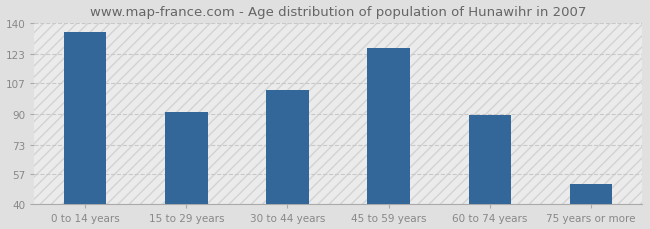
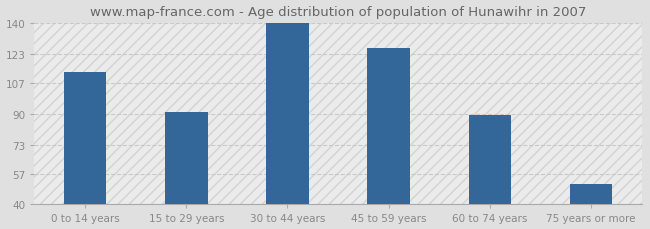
0 to 14 years: 135 -> 113
30 to 44 years: 103 -> 140
